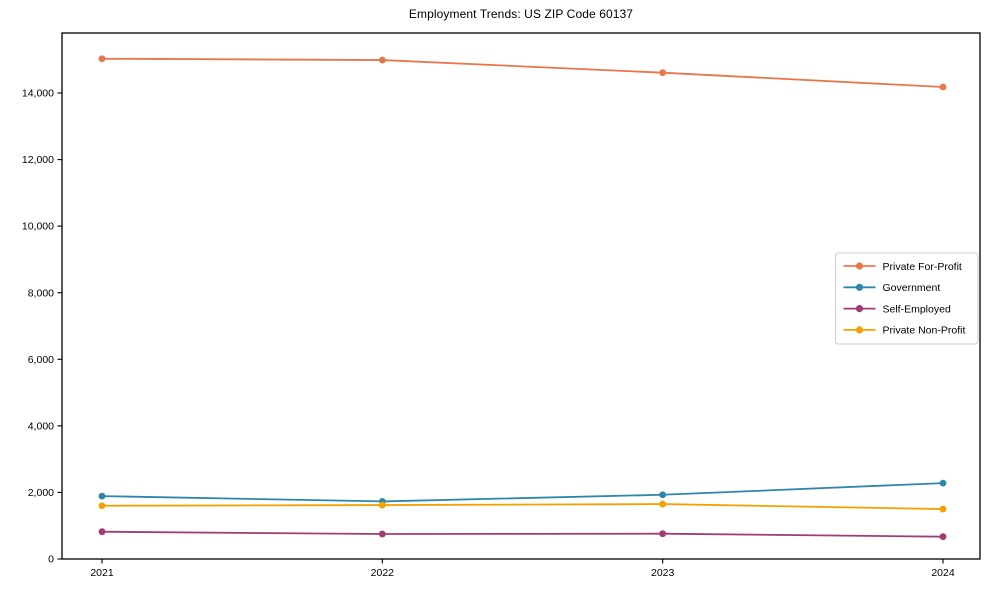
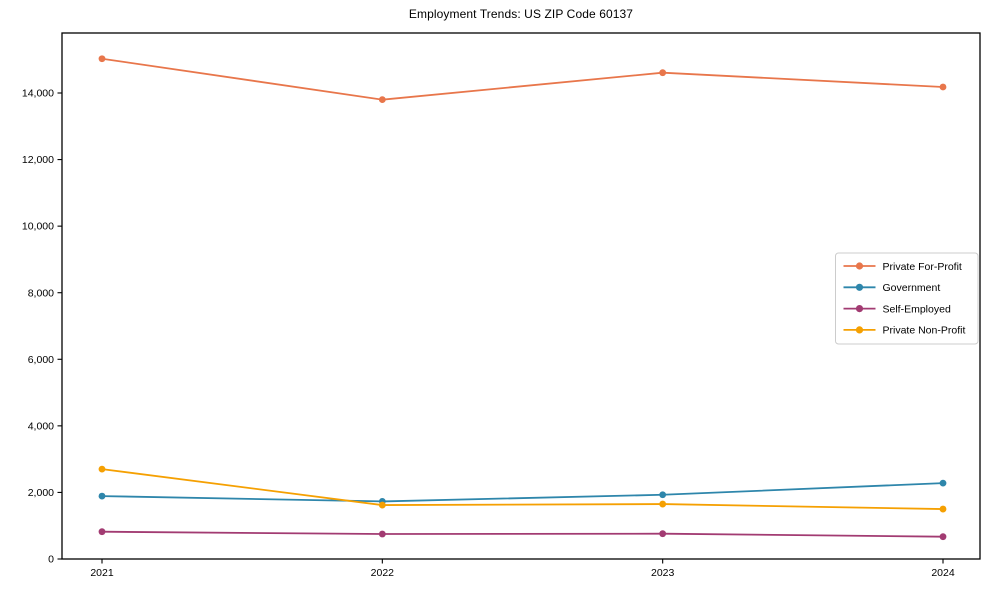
Private Non-Profit/2021: 1600 -> 2700
Private For-Profit/2022: 15000 -> 13800
